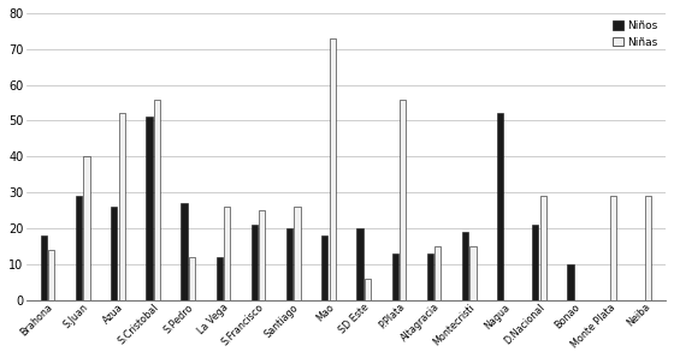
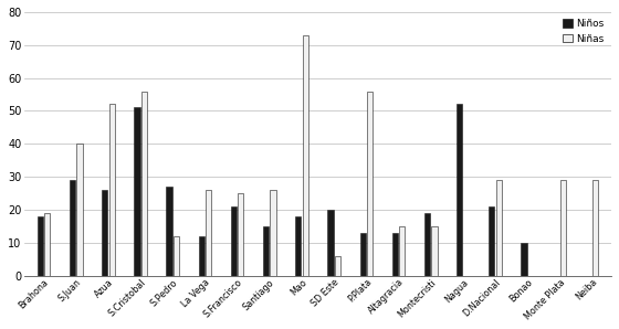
Niñas/Brahona: 14 -> 19
Niños/Santiago: 20 -> 15
